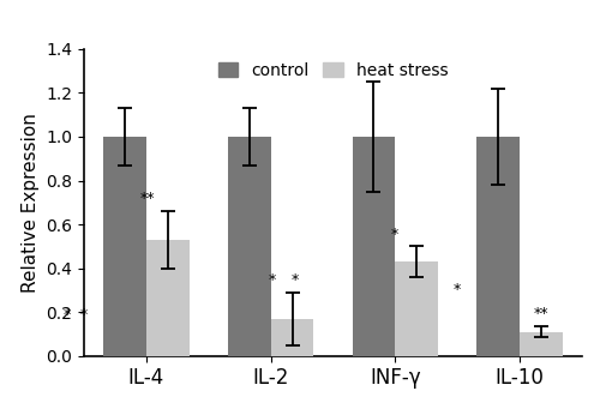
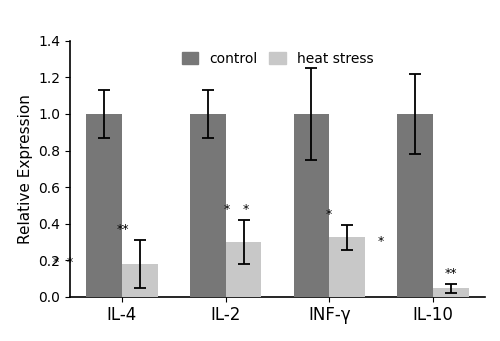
heat stress/IL-4: 0.53 -> 0.18
heat stress/IL-2: 0.17 -> 0.30
heat stress/INF-γ: 0.43 -> 0.33
heat stress/IL-10: 0.11 -> 0.04
